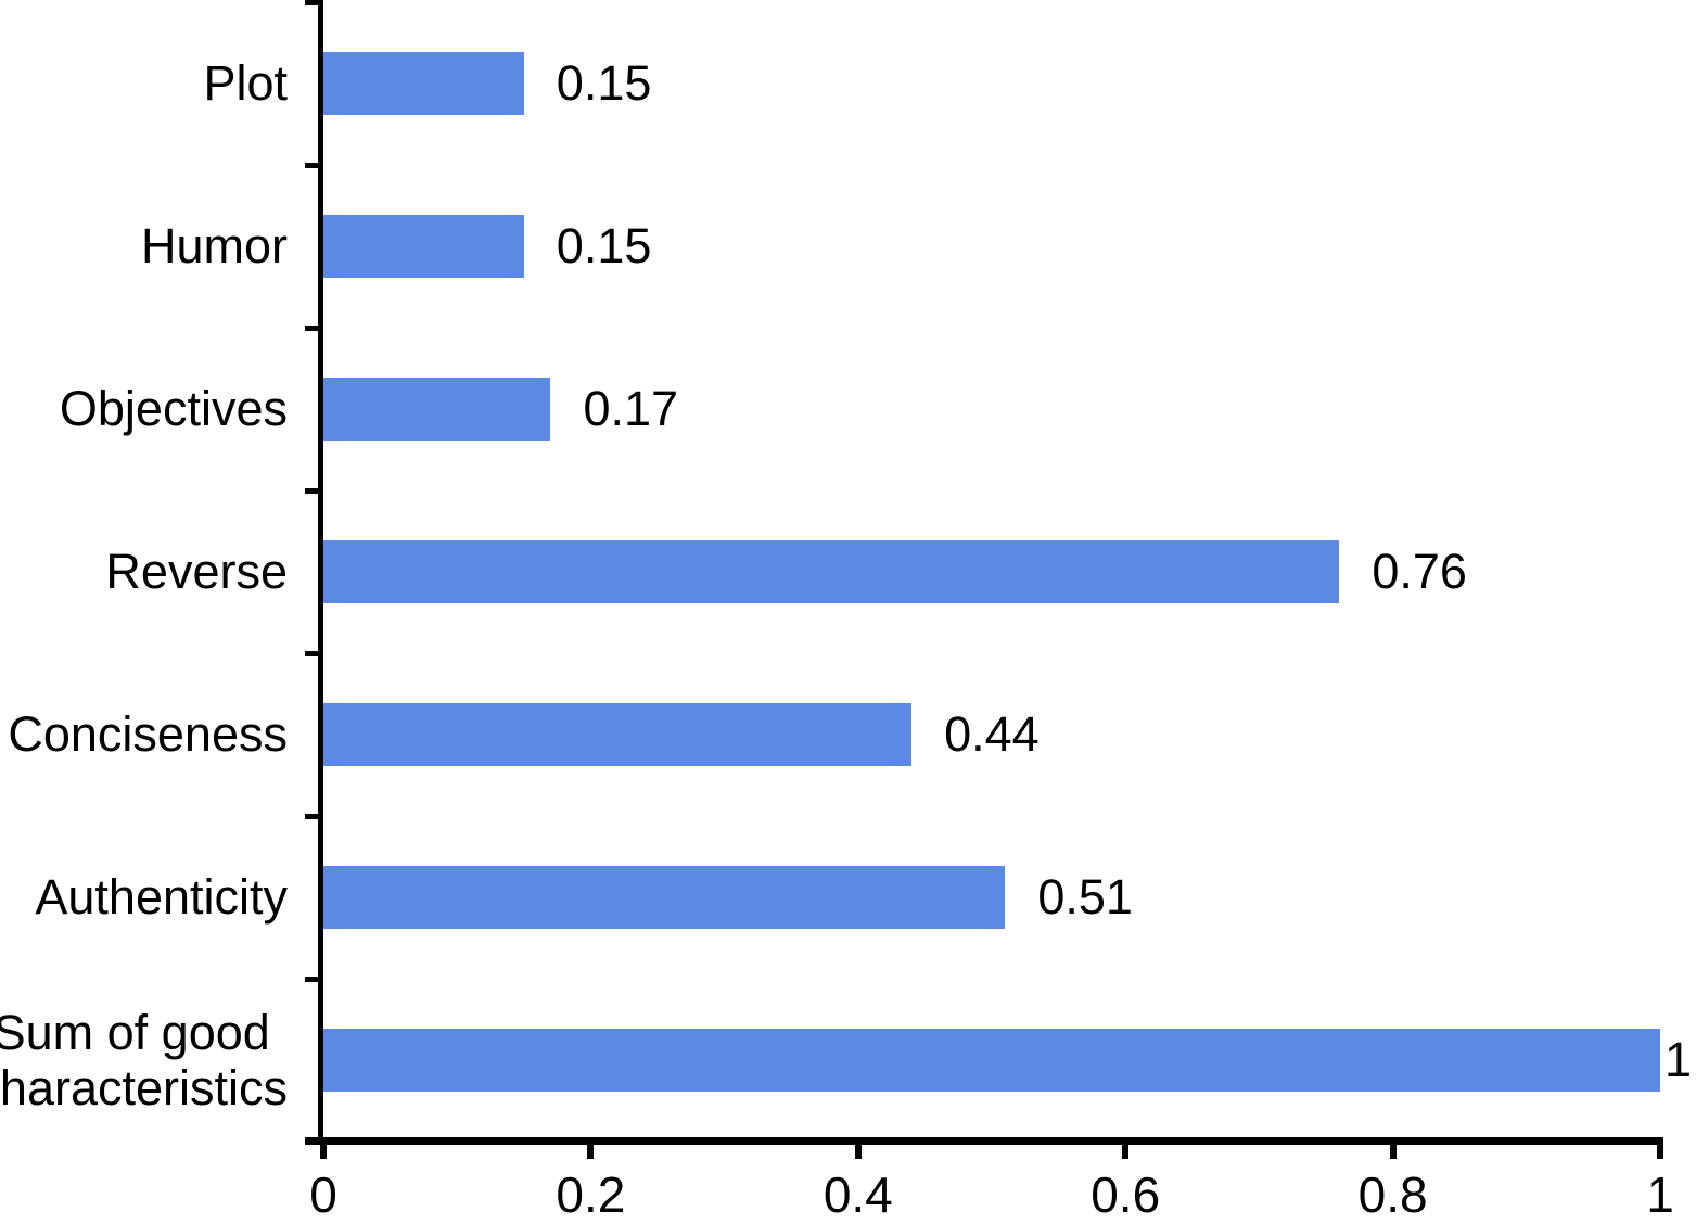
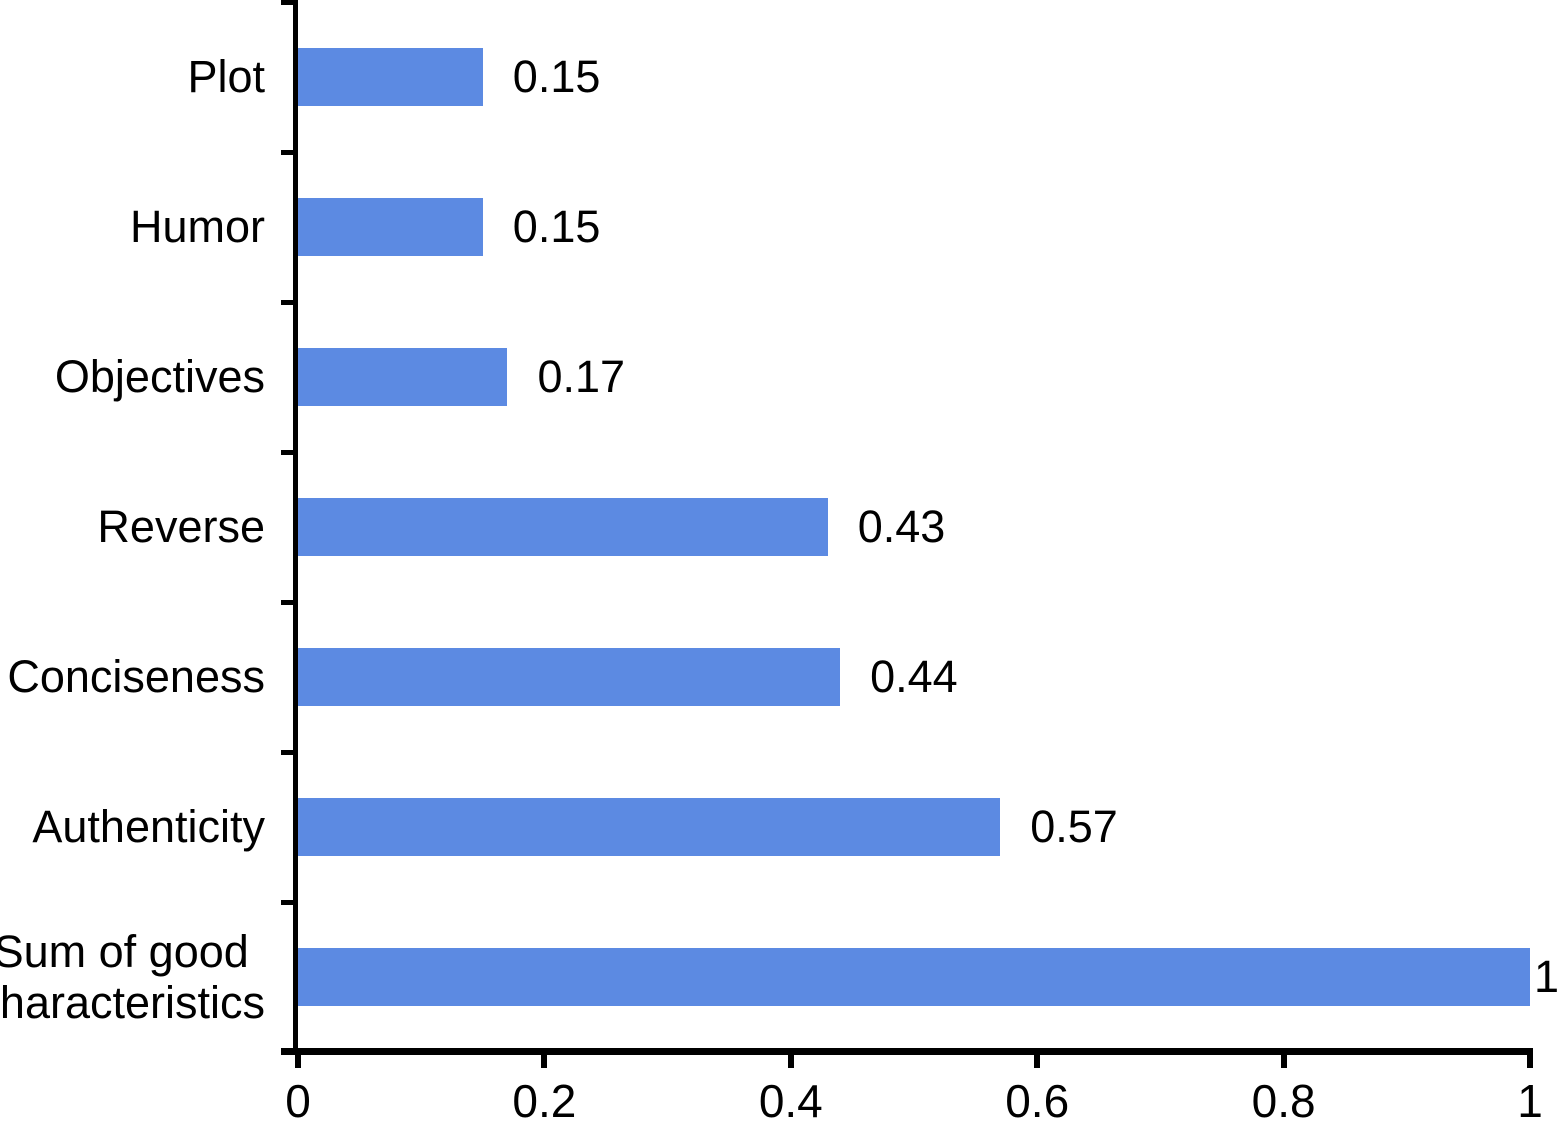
Reverse: 0.76 -> 0.43
Authenticity: 0.51 -> 0.57
